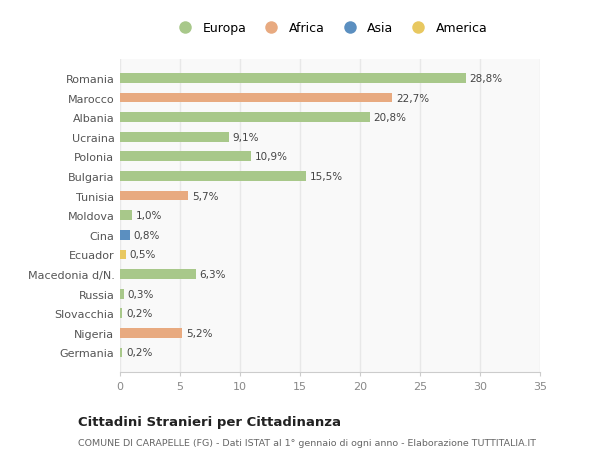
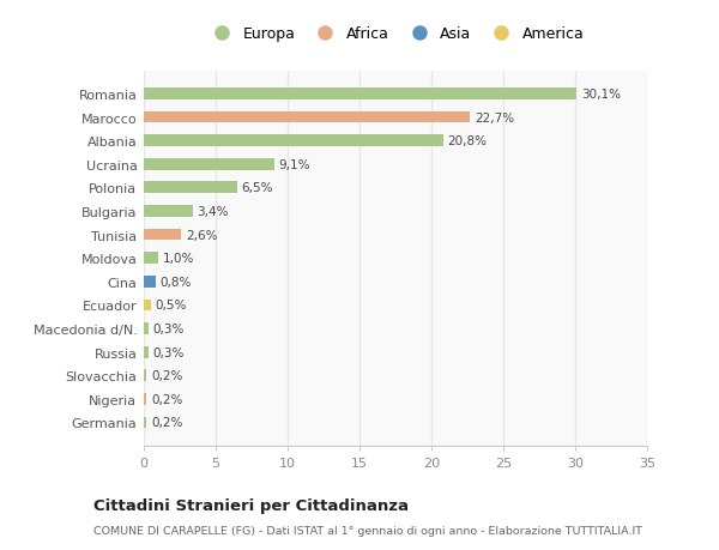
Romania: 28,8% -> 30,1%
Polonia: 10,9% -> 6,5%
Bulgaria: 15,5% -> 3,4%
Tunisia: 5,7% -> 2,6%
Macedonia d/N.: 6,3% -> 0,3%
Nigeria: 5,2% -> 0,2%
